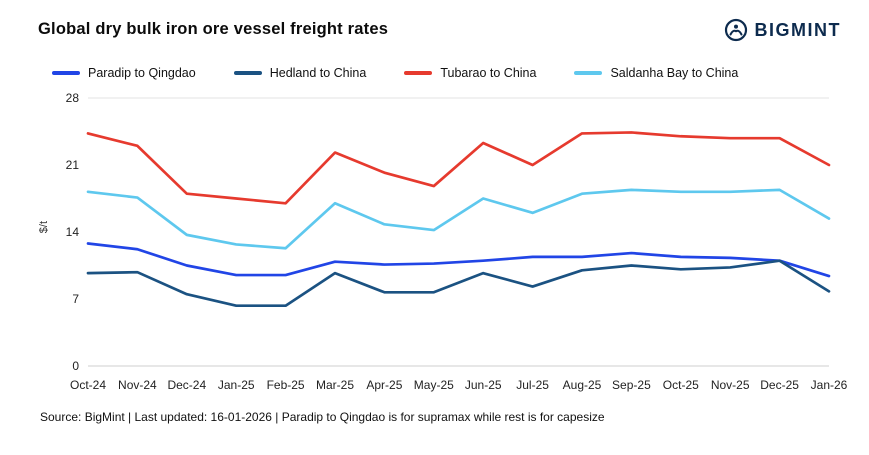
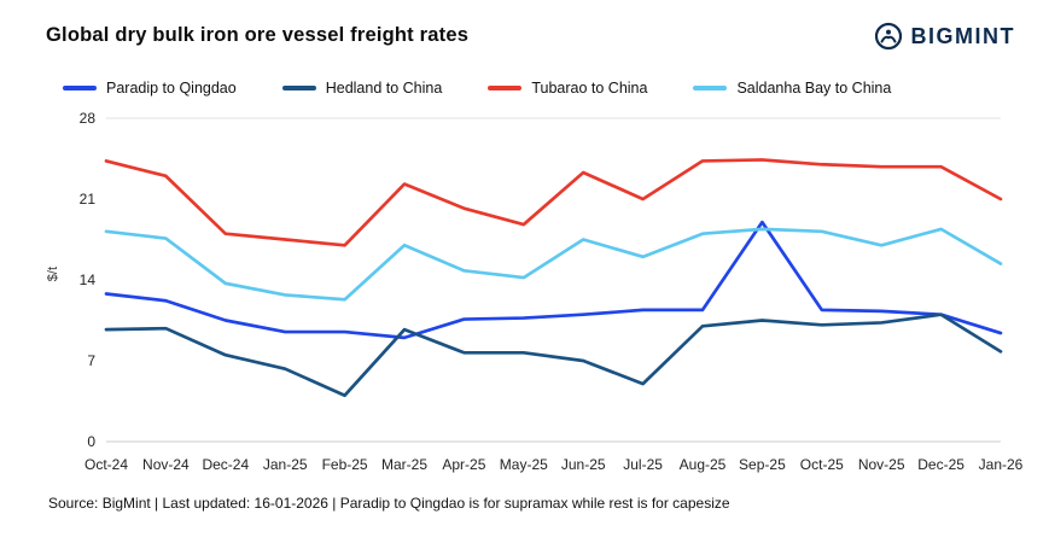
Hedland to China/Feb-25: 6 -> 4
Paradip to Qingdao/Mar-25: 11 -> 9
Hedland to China/Jun-25: 10 -> 7
Hedland to China/Jul-25: 8 -> 5
Paradip to Qingdao/Sep-25: 12 -> 19
Saldanha Bay to China/Nov-25: 18 -> 17
